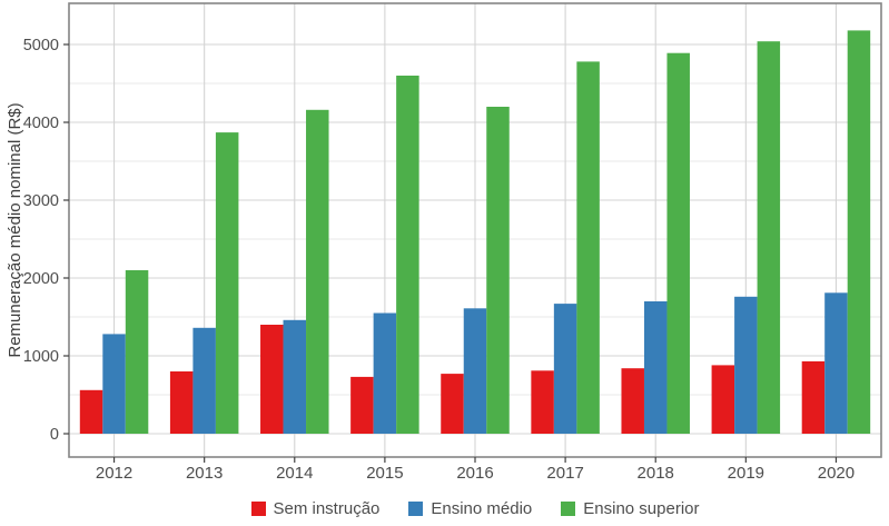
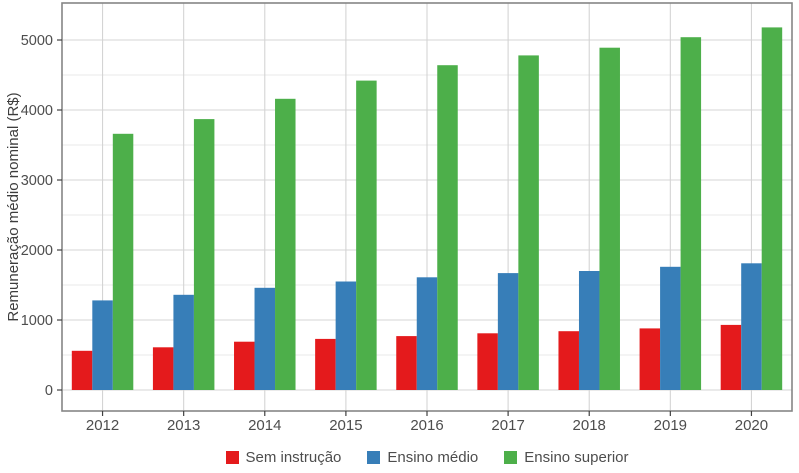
Ensino superior/2012: 2100 -> 3700
Sem instrução/2013: 800 -> 600
Sem instrução/2014: 1400 -> 700
Ensino superior/2015: 4600 -> 4400
Ensino superior/2016: 4200 -> 4600
